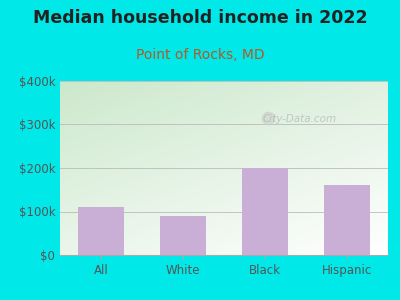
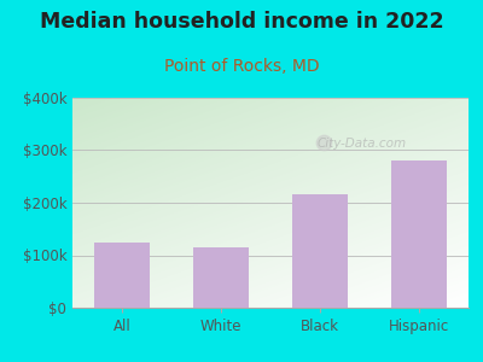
All: $110k -> $125k
White: $90k -> $115k
Black: $200k -> $215k
Hispanic: $160k -> $280k
